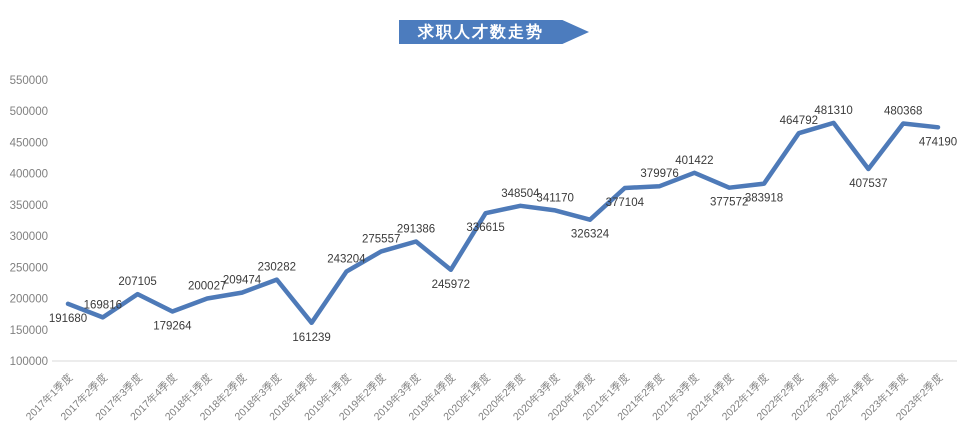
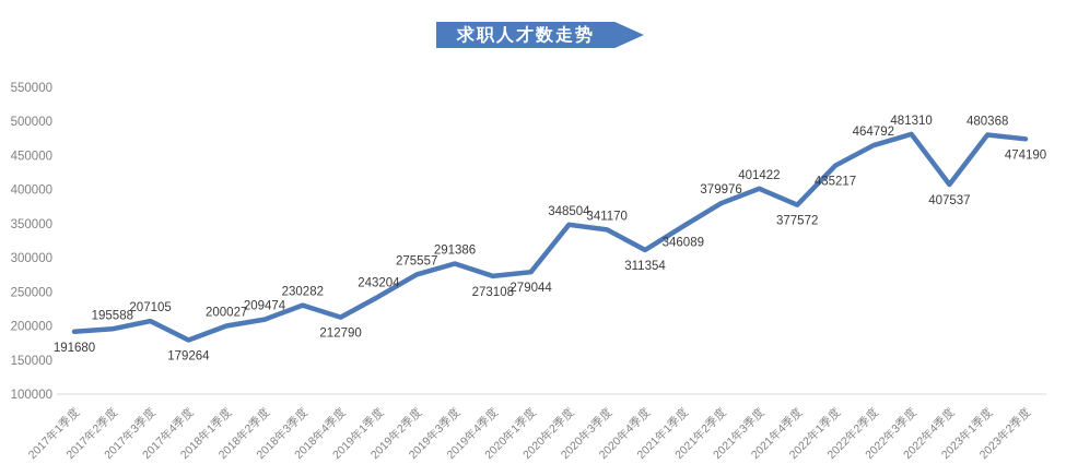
2017年2季度: 169816 -> 195588
2018年4季度: 161239 -> 212790
2019年4季度: 245972 -> 273108
2020年1季度: 336615 -> 279044
2020年4季度: 326324 -> 311354
2021年1季度: 377104 -> 346089
2022年1季度: 383918 -> 435217
